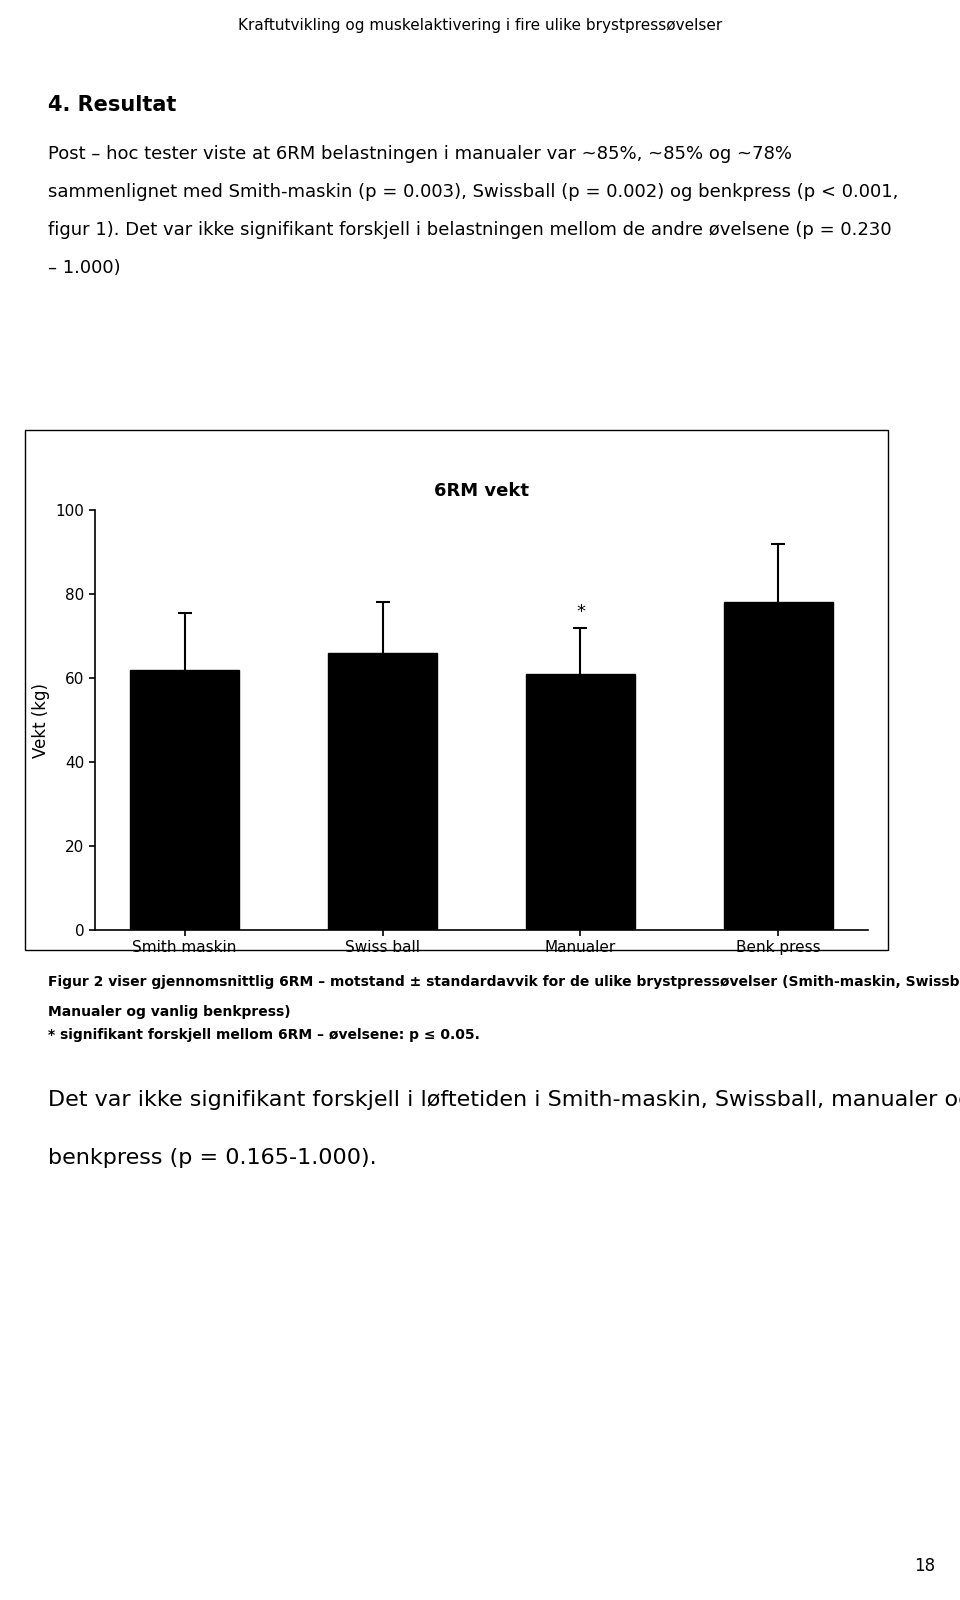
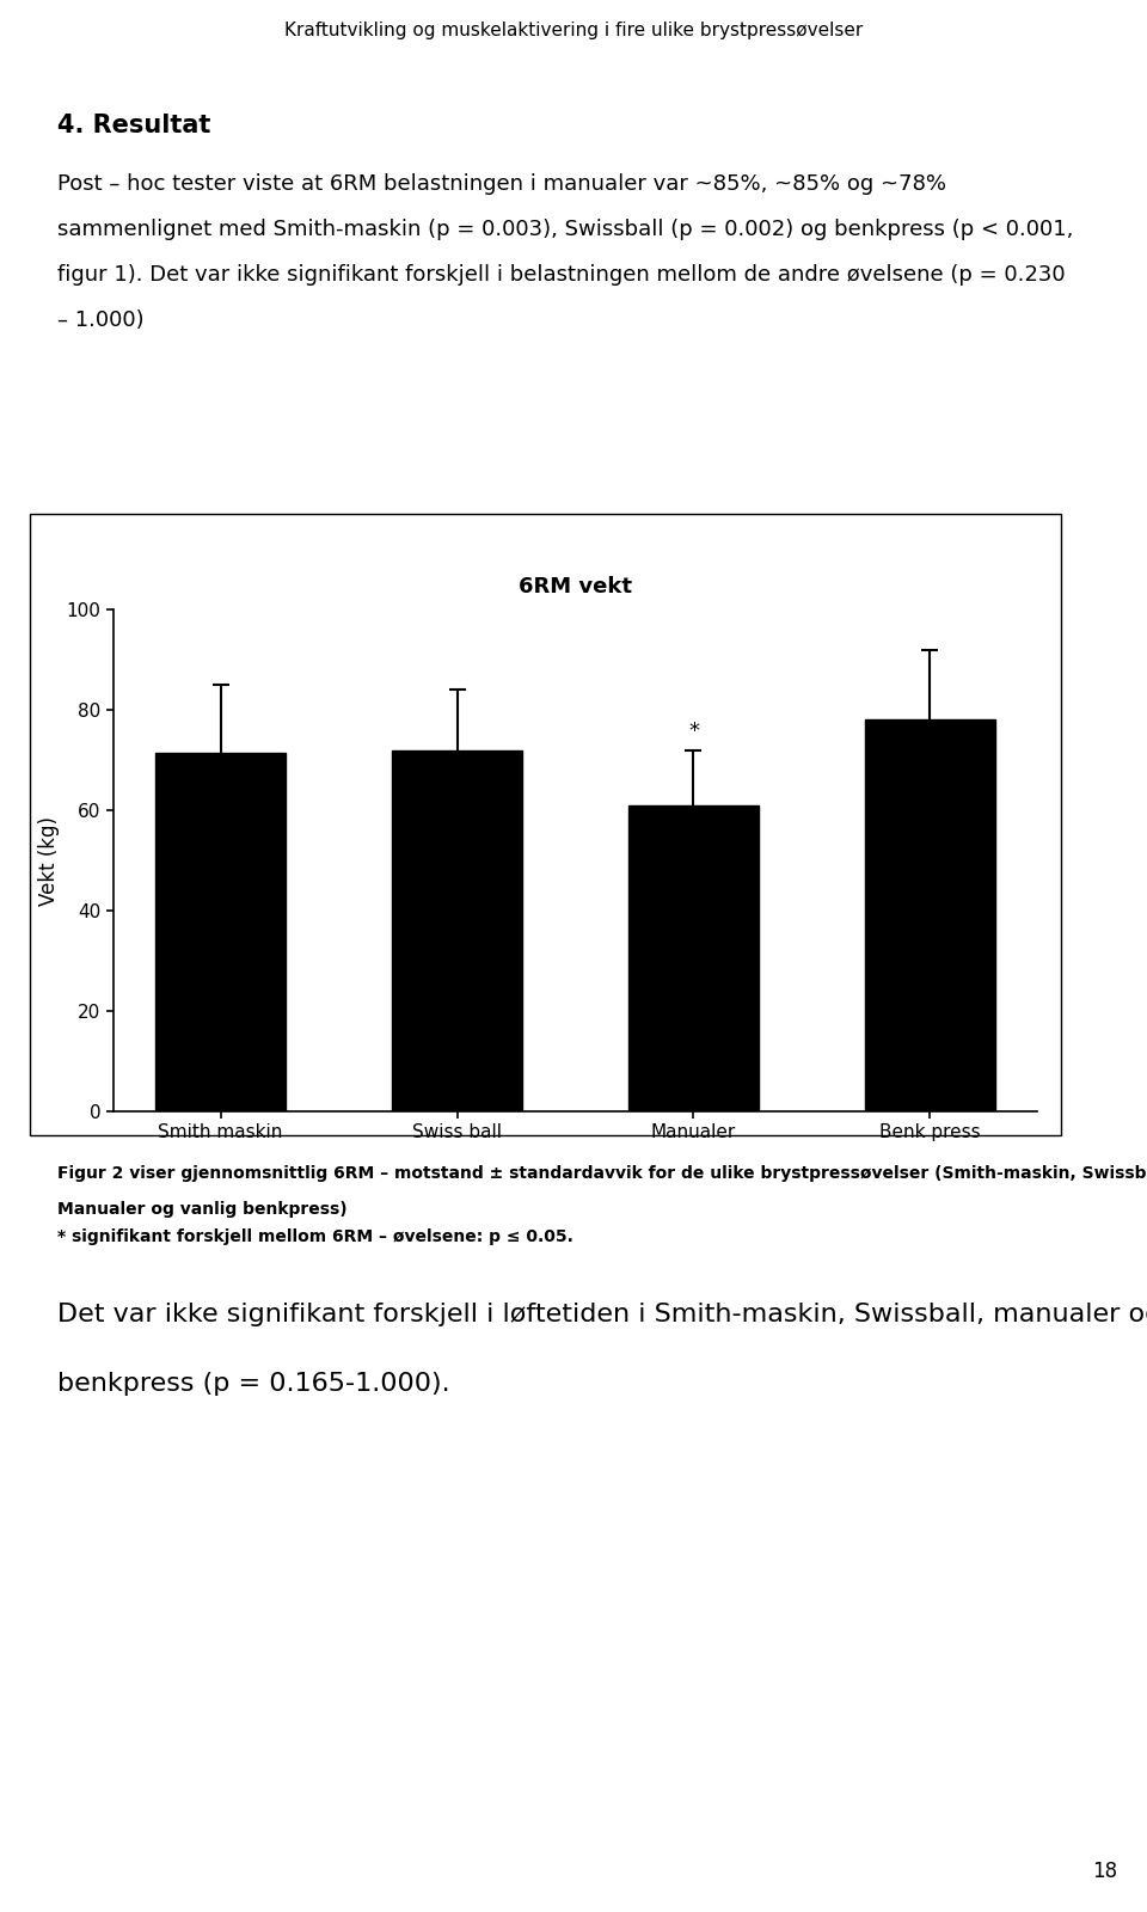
Smith maskin: 62.0 -> 71.5
Swiss ball: 66.0 -> 72.0
